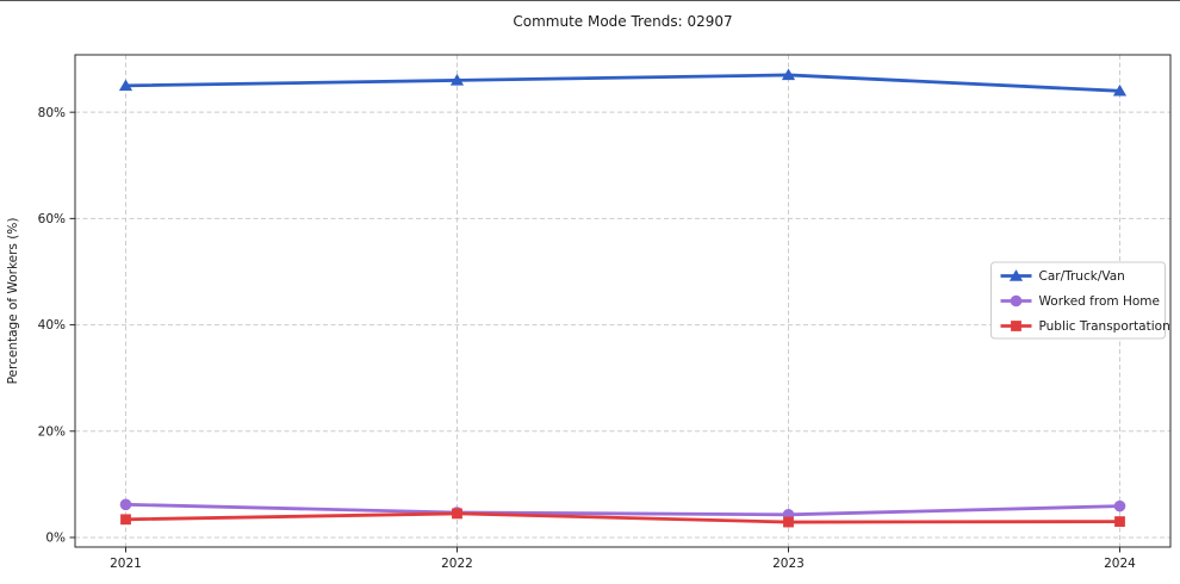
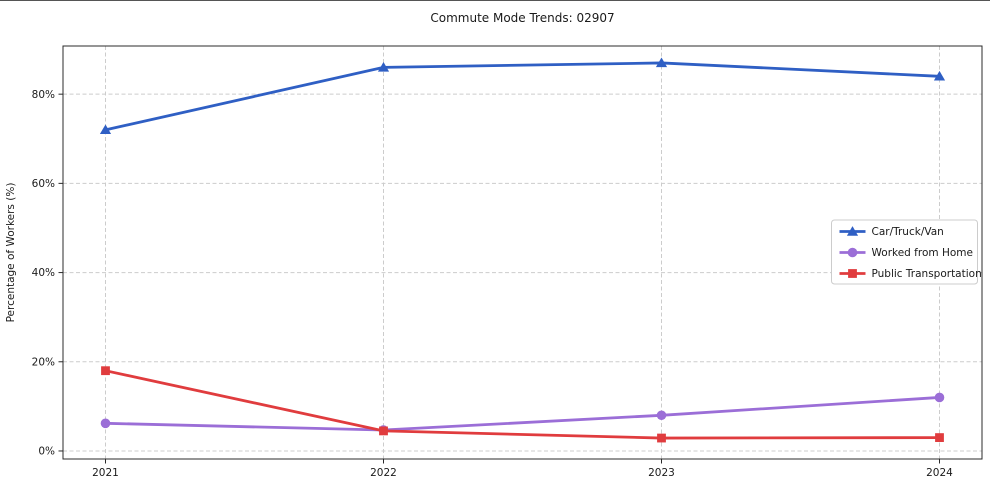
Car/Truck/Van/2021: 85% -> 72%
Public Transportation/2021: 3% -> 18%
Worked from Home/2023: 4% -> 8%
Worked from Home/2024: 6% -> 12%
